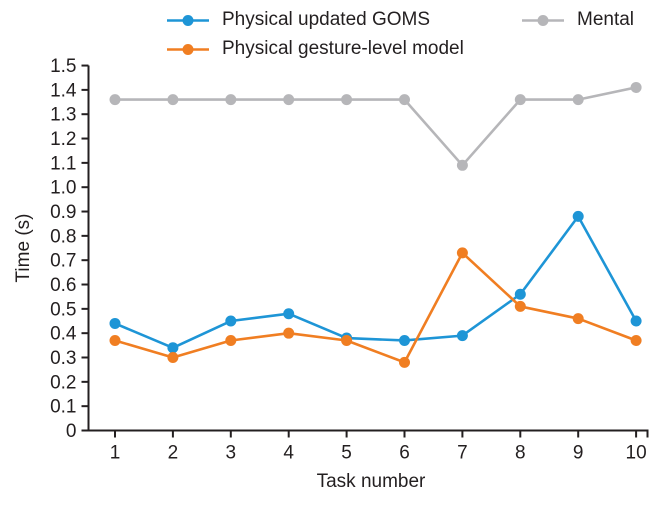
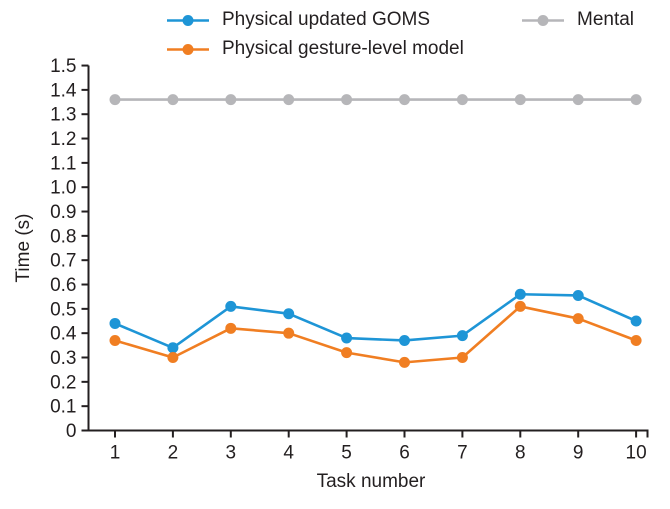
Physical updated GOMS/3: 0.45 -> 0.51
Physical gesture-level model/3: 0.37 -> 0.42
Physical gesture-level model/5: 0.37 -> 0.32
Physical gesture-level model/7: 0.73 -> 0.30
Mental/7: 1.09 -> 1.36
Physical updated GOMS/9: 0.88 -> 0.56
Mental/10: 1.41 -> 1.36
